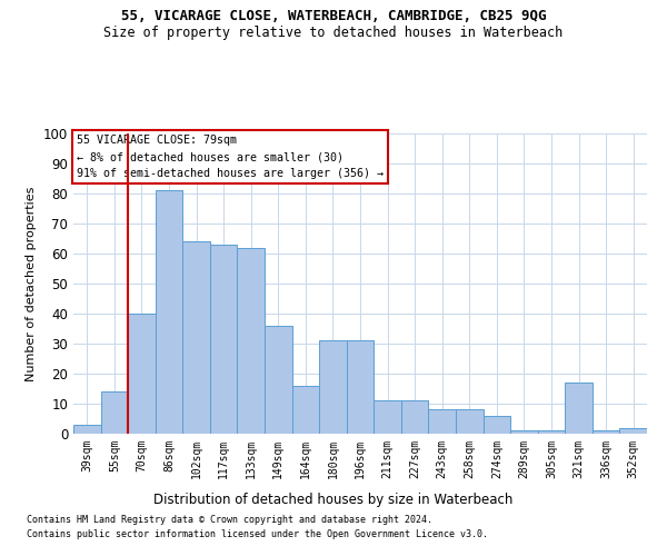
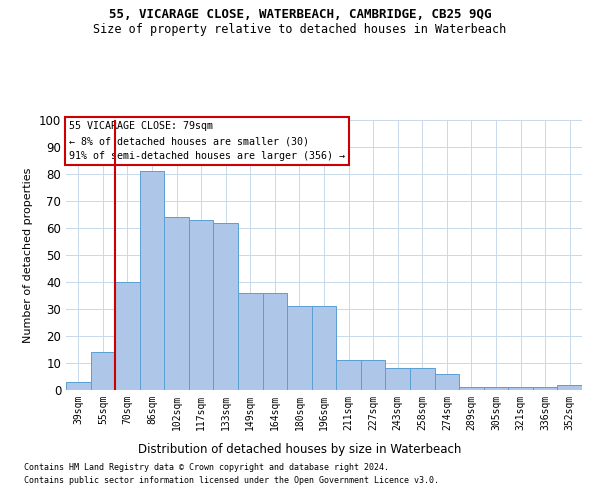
164sqm: 16 -> 36
321sqm: 17 -> 1
